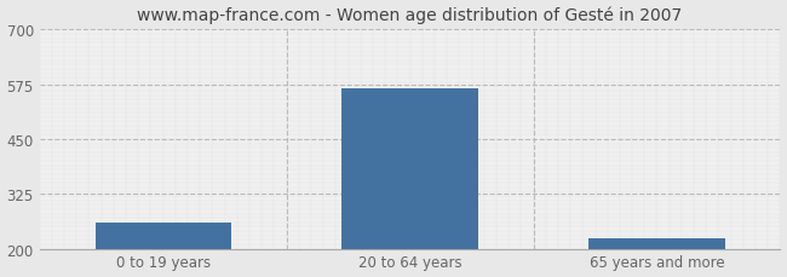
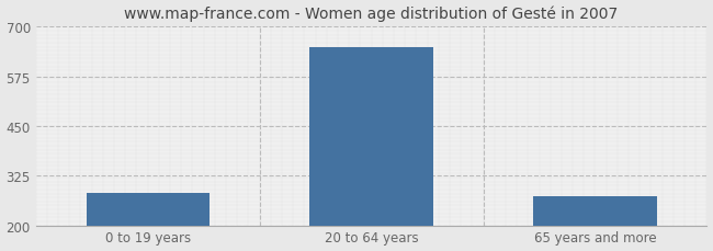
0 to 19 years: 260 -> 283
20 to 64 years: 565 -> 650
65 years and more: 225 -> 272
